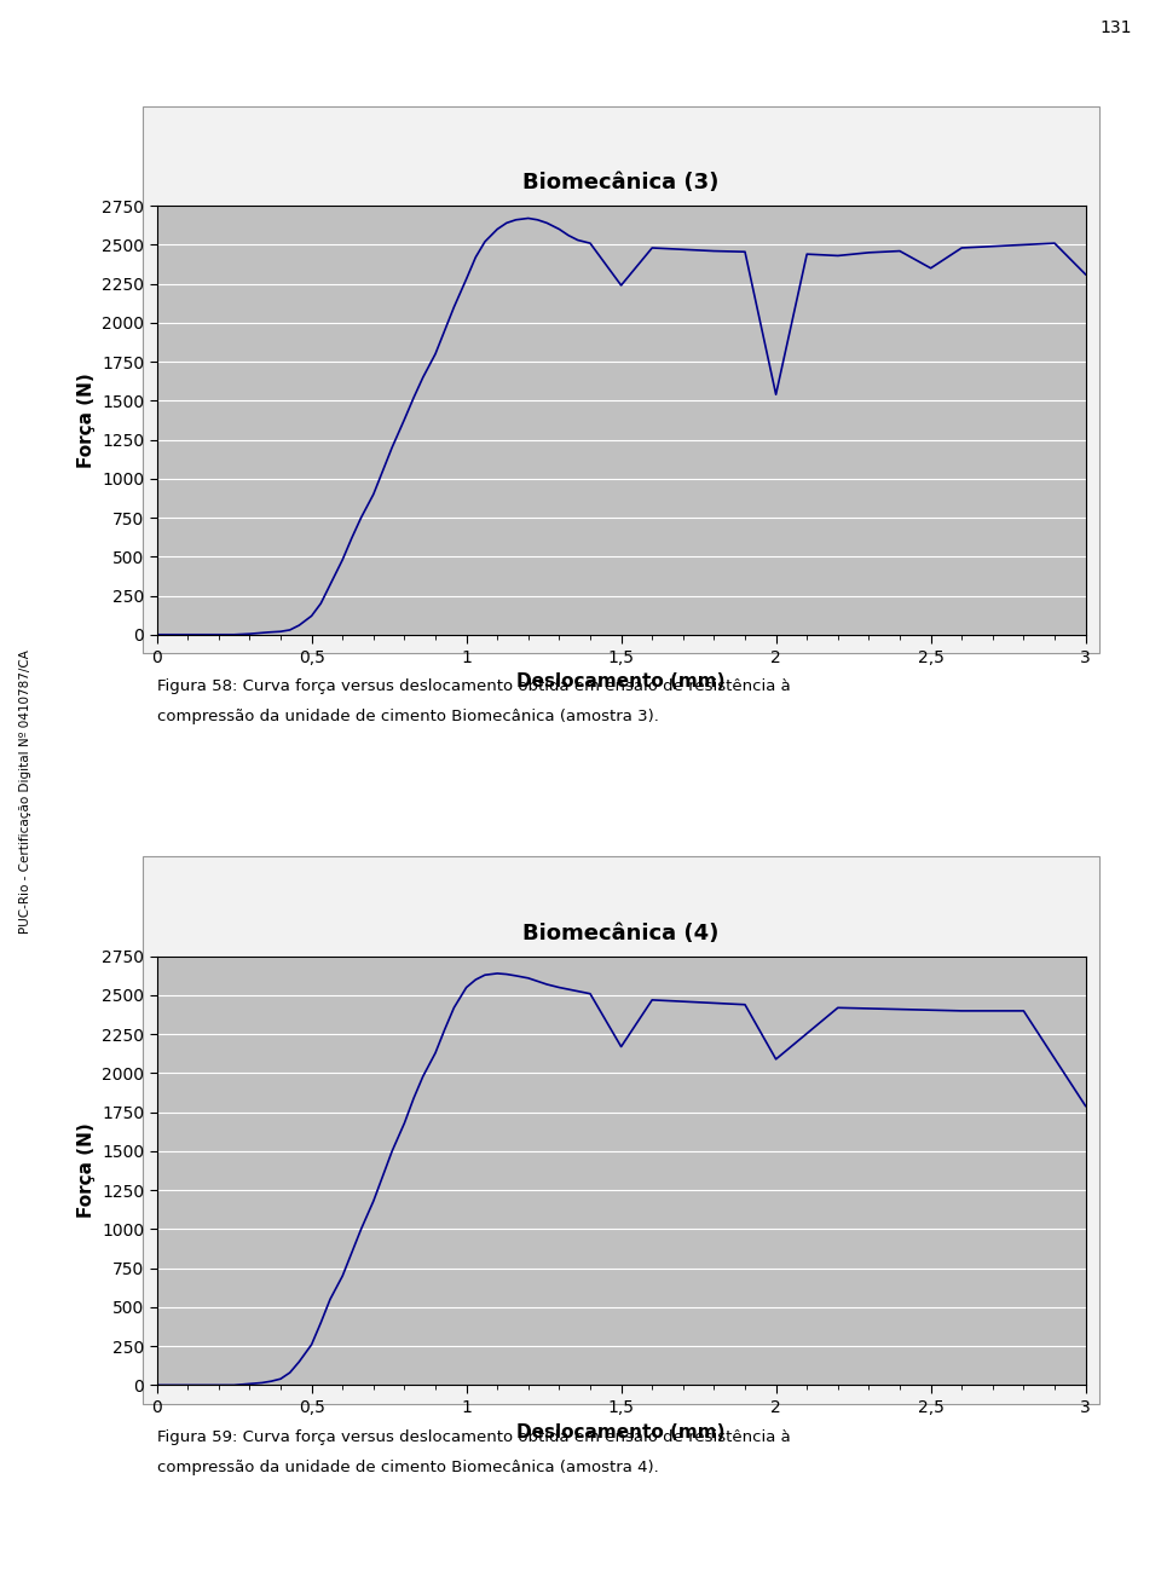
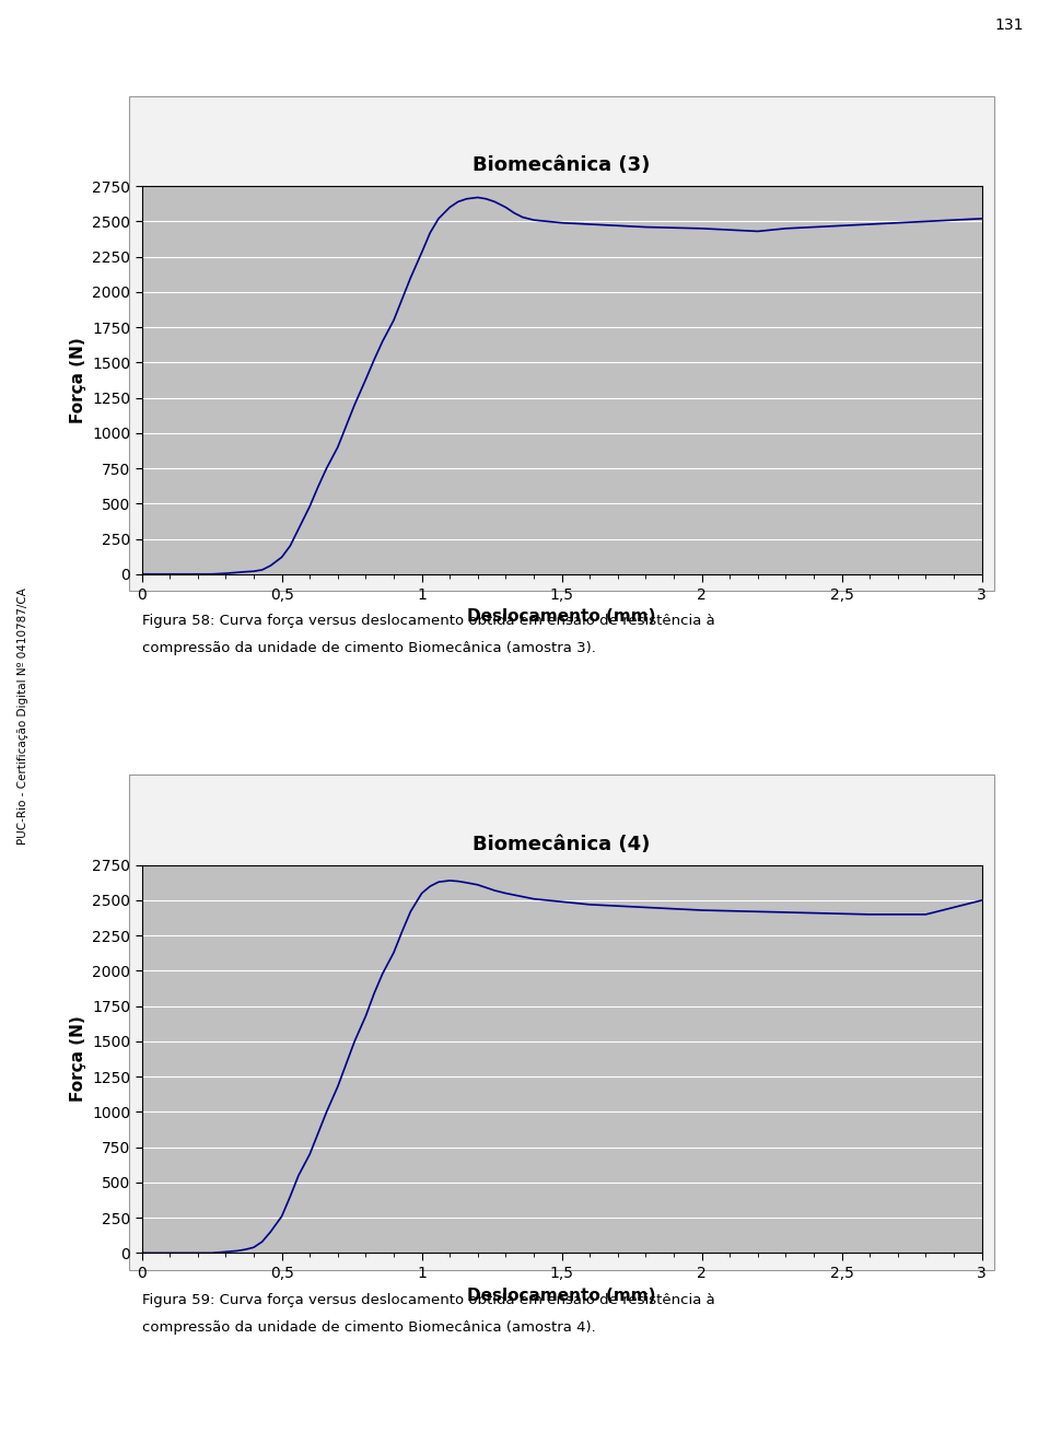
Biomecânica (3)/1,5: 2240 -> 2490
Biomecânica (3)/2: 1540 -> 2450
Biomecânica (3)/2,5: 2350 -> 2470
Biomecânica (3)/3: 2310 -> 2520
Biomecânica (4)/1,5: 2170 -> 2490
Biomecânica (4)/2: 2090 -> 2430
Biomecânica (4)/3: 1790 -> 2500
